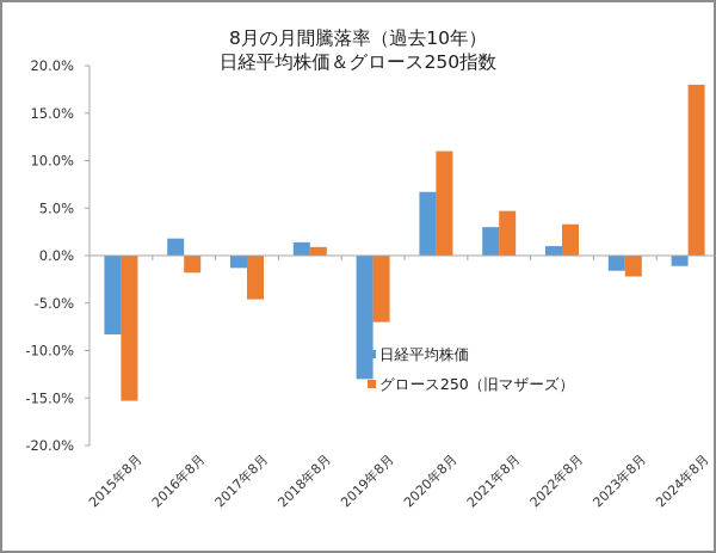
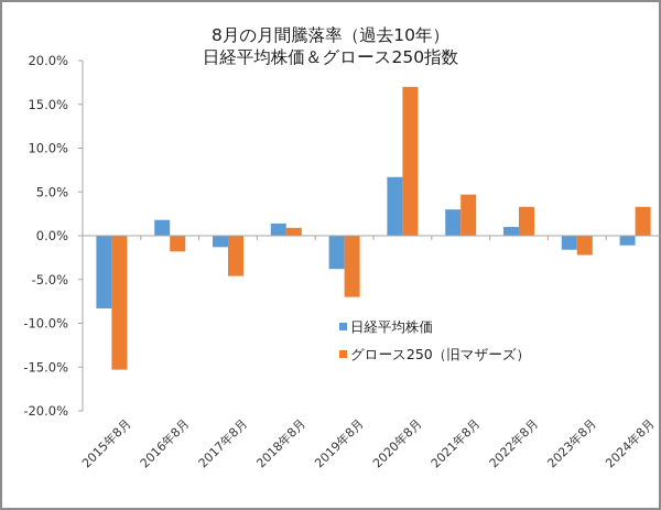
日経平均株価/2019年8月: -13% -> -4%
グロース250（旧マザーズ）/2020年8月: 11% -> 17%
グロース250（旧マザーズ）/2024年8月: 18% -> 3%
